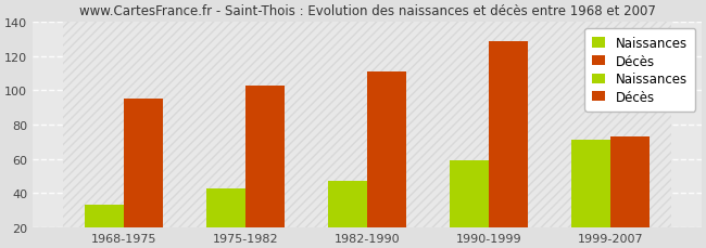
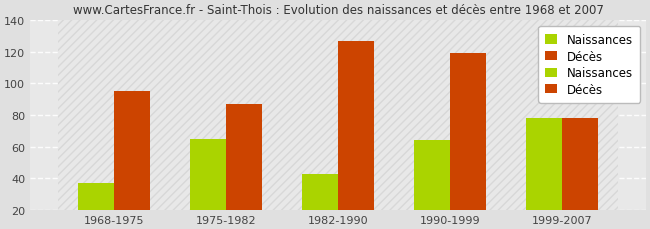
Naissances/1968-1975: 33 -> 37
Naissances/1975-1982: 43 -> 65
Décès/1975-1982: 103 -> 87
Naissances/1982-1990: 47 -> 43
Décès/1982-1990: 111 -> 127
Naissances/1990-1999: 59 -> 64
Décès/1990-1999: 129 -> 119
Naissances/1999-2007: 71 -> 78
Décès/1999-2007: 73 -> 78
